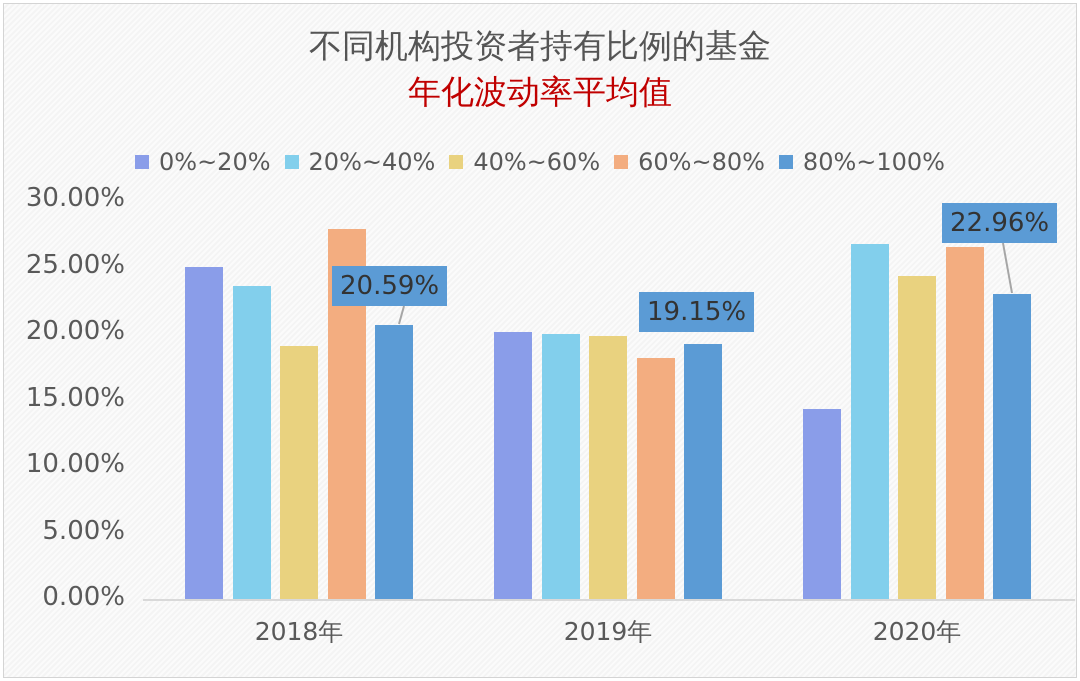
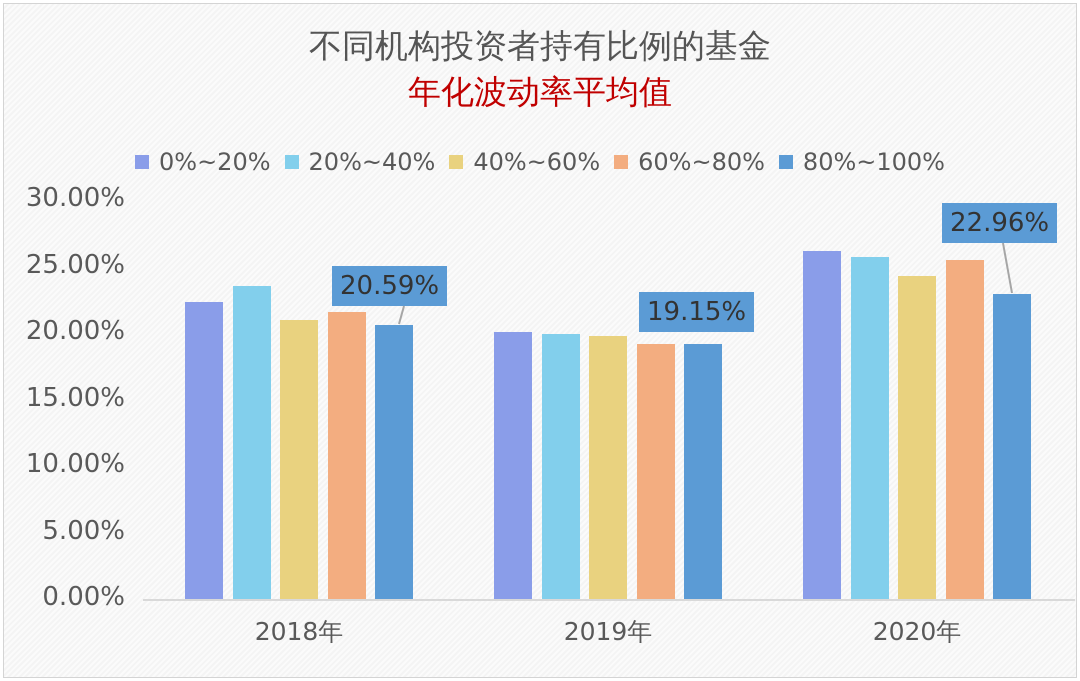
0%~20%/2018年: 25.0% -> 22.3%
40%~60%/2018年: 19.0% -> 21.0%
60%~80%/2018年: 27.8% -> 21.6%
60%~80%/2019年: 18.1% -> 19.2%
0%~20%/2020年: 14.3% -> 26.2%
20%~40%/2020年: 26.7% -> 25.7%
60%~80%/2020年: 26.5% -> 25.5%
